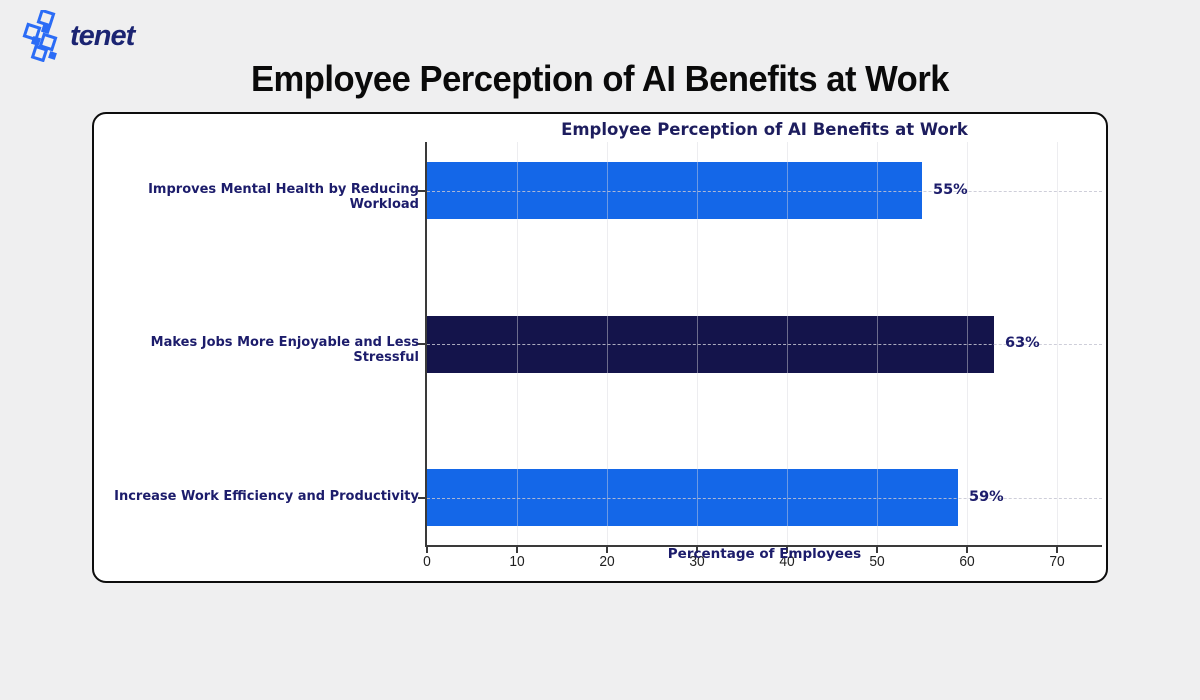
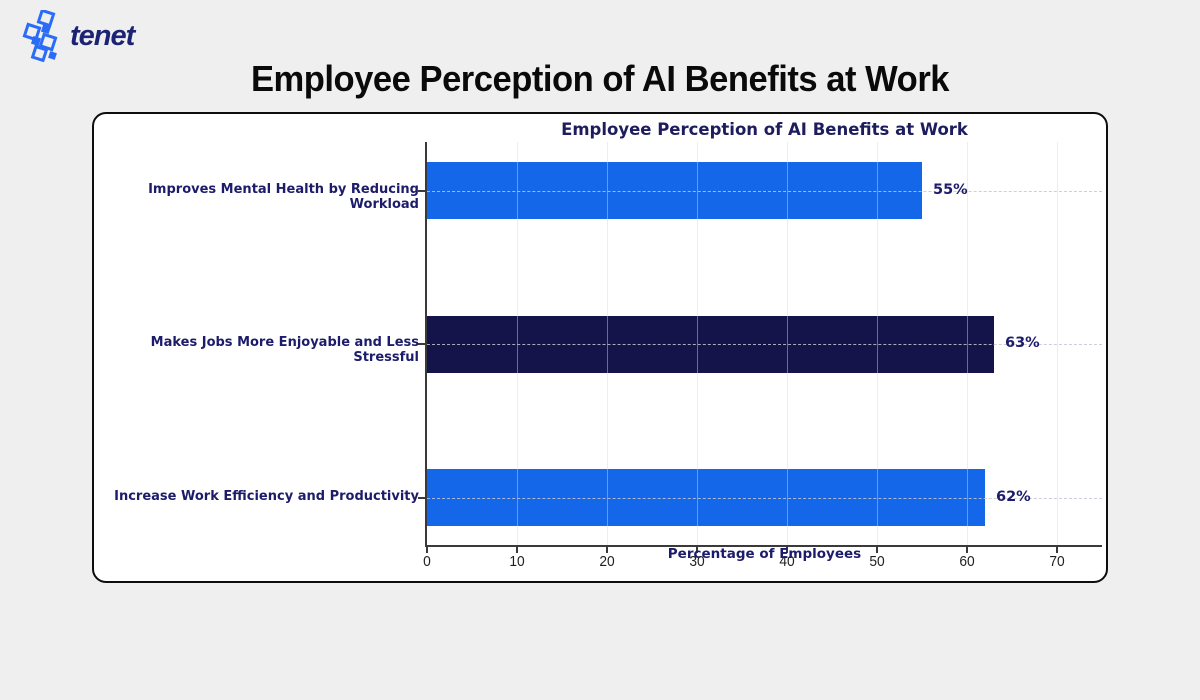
Increase Work Efficiency and Productivity: 59% -> 62%
